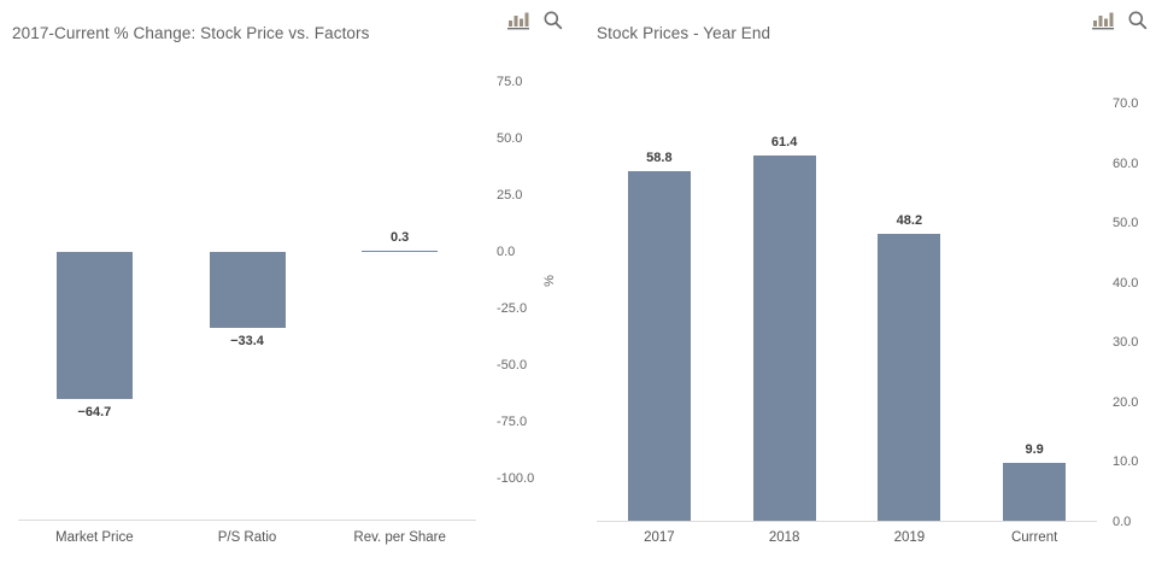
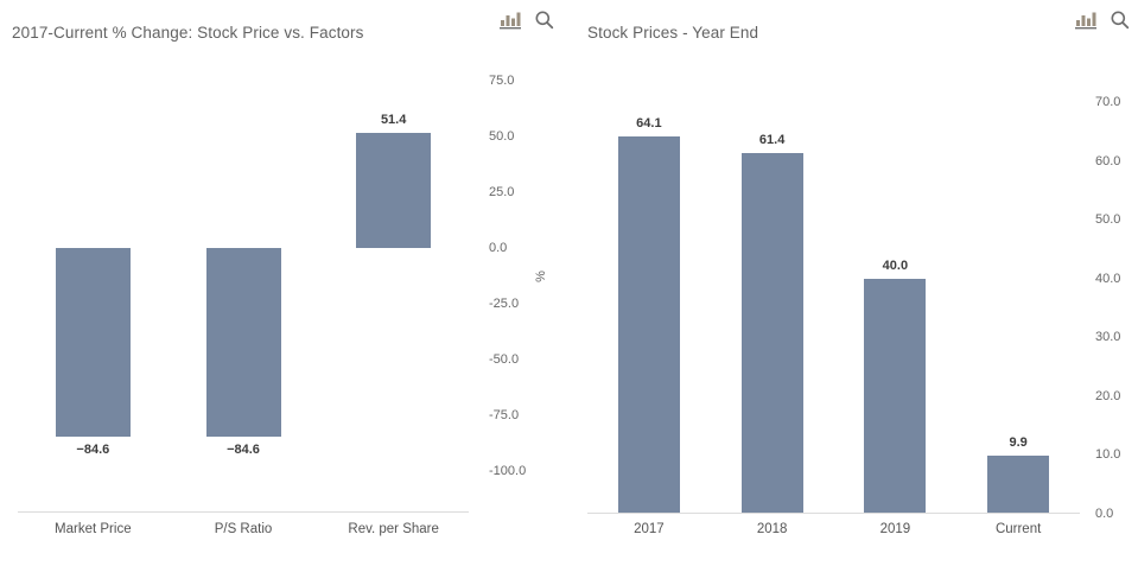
2017-Current % Change: Stock Price vs. Factors/Market Price: −64.7 -> −84.6
2017-Current % Change: Stock Price vs. Factors/P/S Ratio: −33.4 -> −84.6
2017-Current % Change: Stock Price vs. Factors/Rev. per Share: 0.3 -> 51.4
Stock Prices - Year End/2017: 58.8 -> 64.1
Stock Prices - Year End/2019: 48.2 -> 40.0
